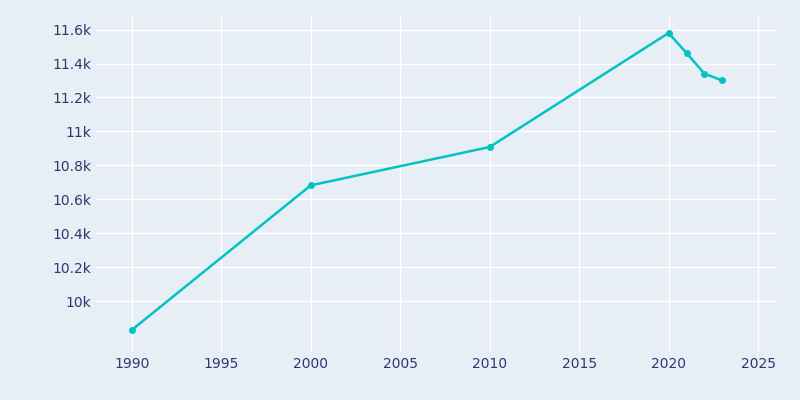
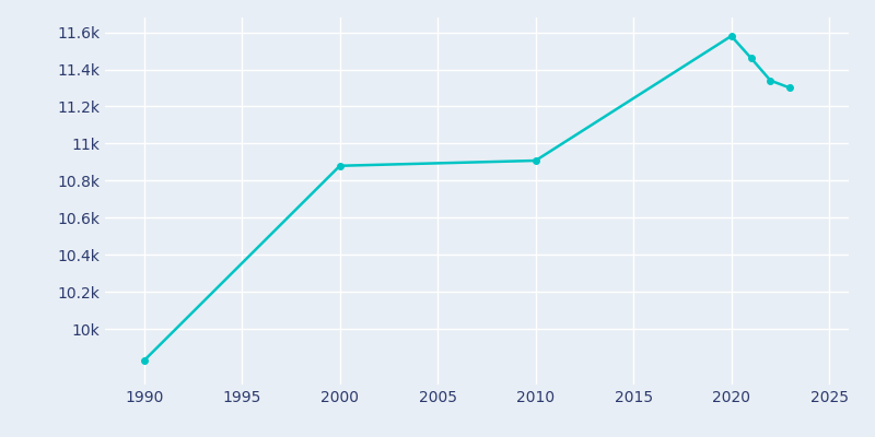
2000: 10.68k -> 10.88k
